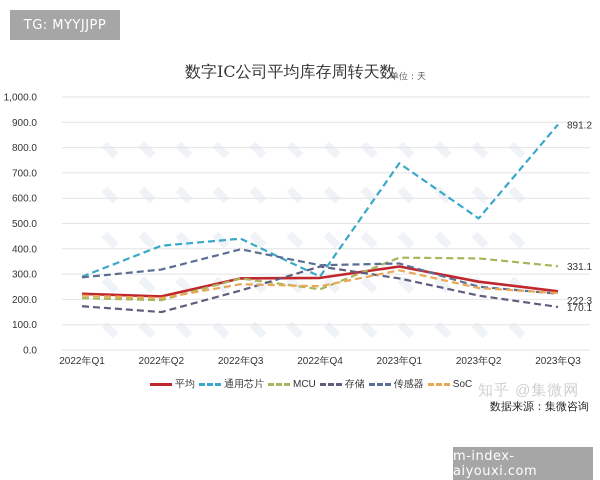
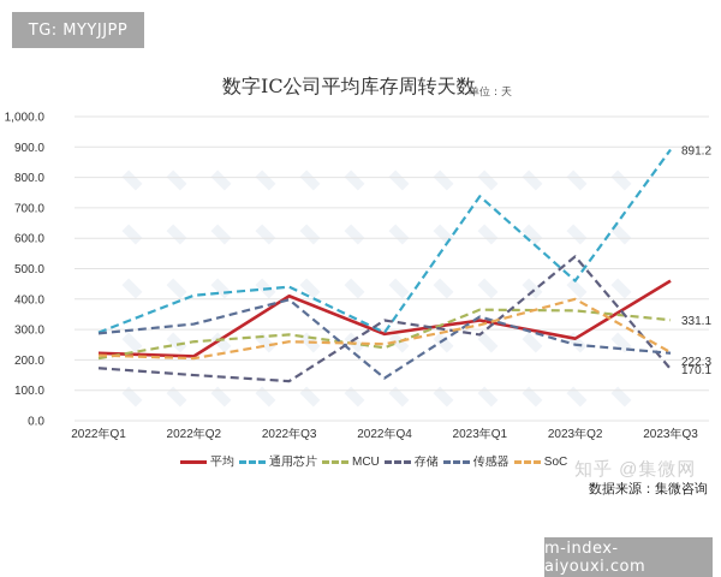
MCU/2022年Q2: 200 -> 260
平均/2022年Q3: 280 -> 410
存储/2022年Q3: 240 -> 130
传感器/2022年Q4: 340 -> 140
通用芯片/2023年Q2: 520 -> 460
存储/2023年Q2: 220 -> 540
SoC/2023年Q2: 240 -> 400
平均/2023年Q3: 230 -> 460
